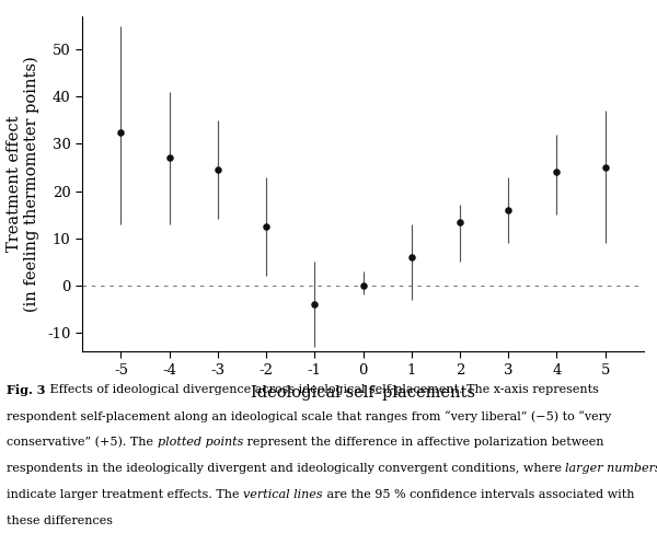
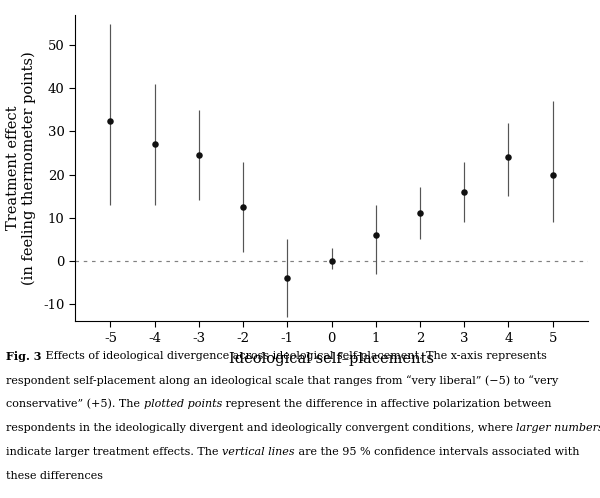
2: 13.5 -> 11.0
5: 25.0 -> 20.0
